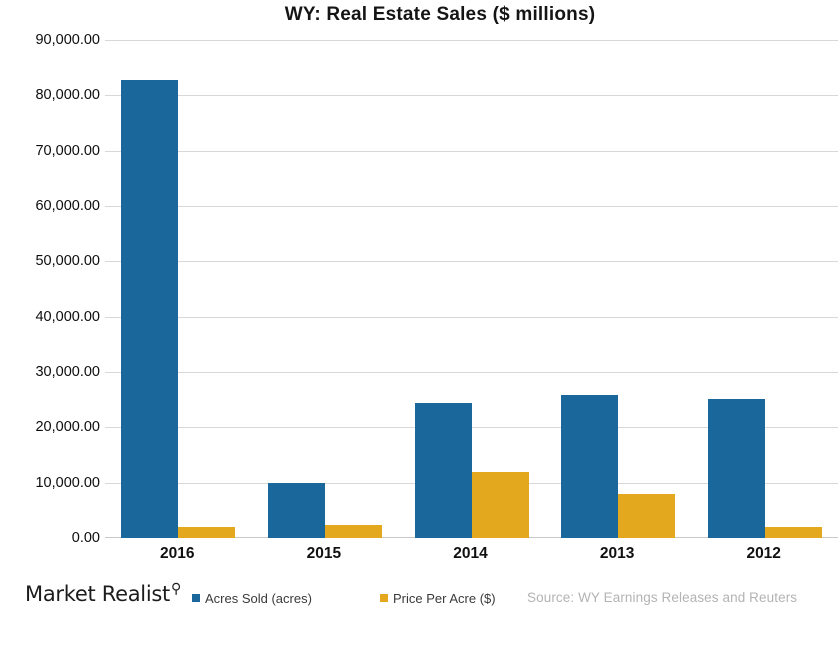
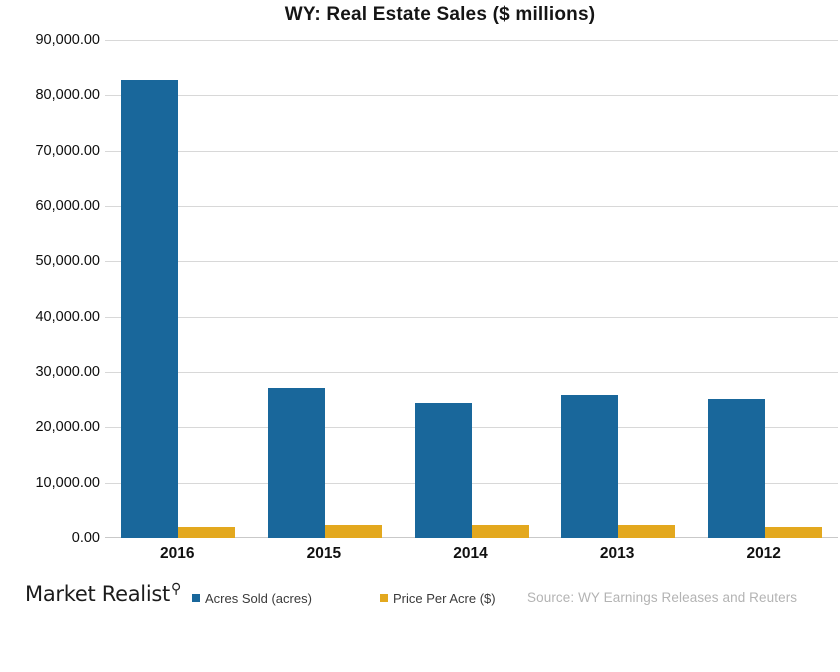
Acres Sold (acres)/2015: 10000 -> 27000
Price Per Acre ($)/2014: 12000 -> 2000
Price Per Acre ($)/2013: 8000 -> 2000
